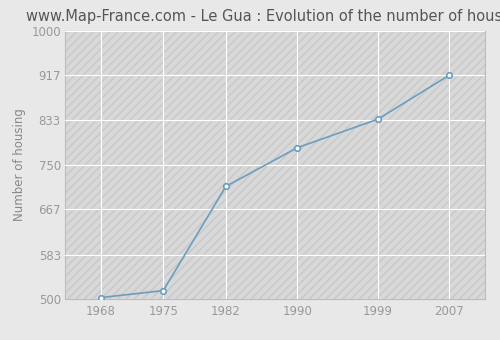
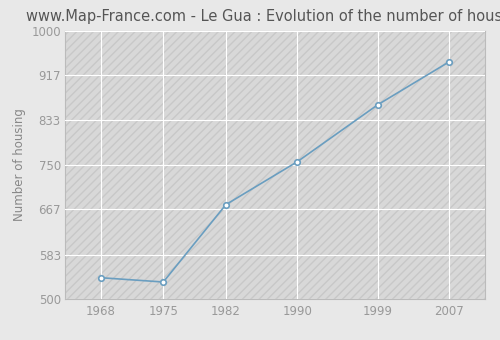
1968: 503 -> 540
1975: 516 -> 532
1982: 710 -> 676
1990: 782 -> 756
1999: 835 -> 862
2007: 917 -> 942
